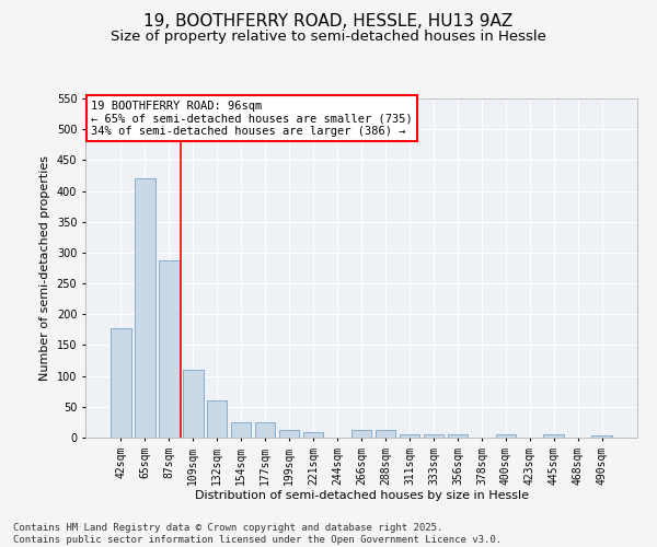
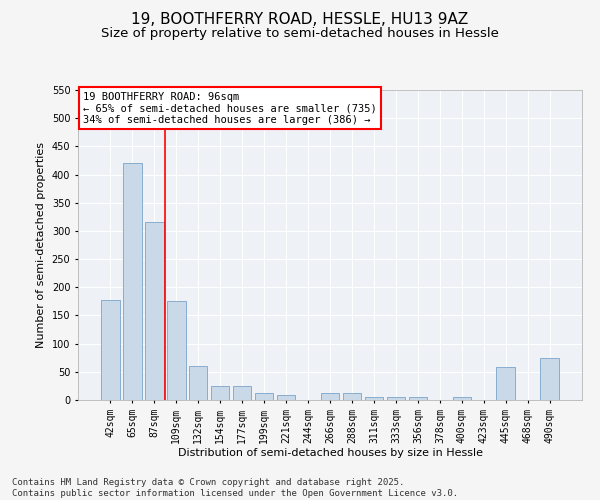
87sqm: 288 -> 316
109sqm: 110 -> 176
445sqm: 5 -> 58
490sqm: 4 -> 74
